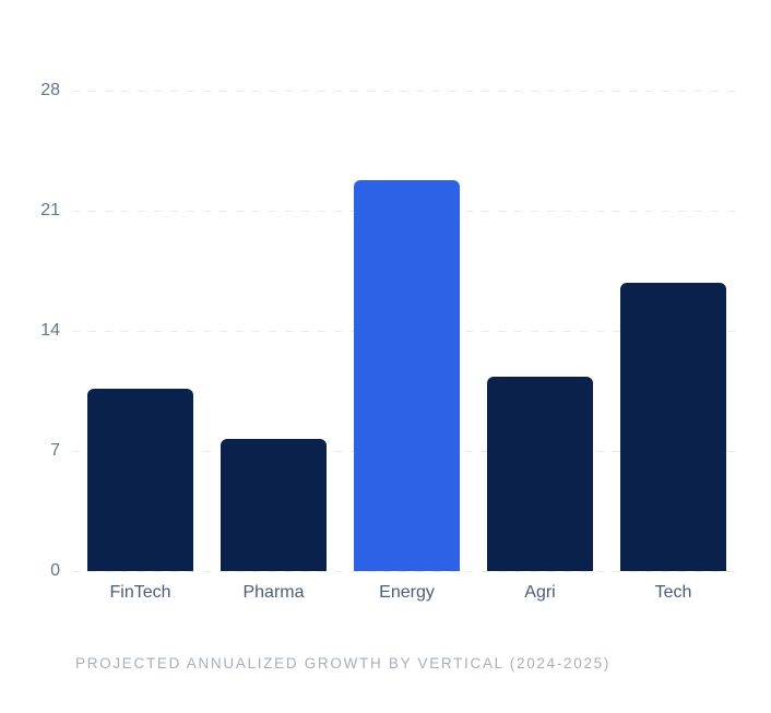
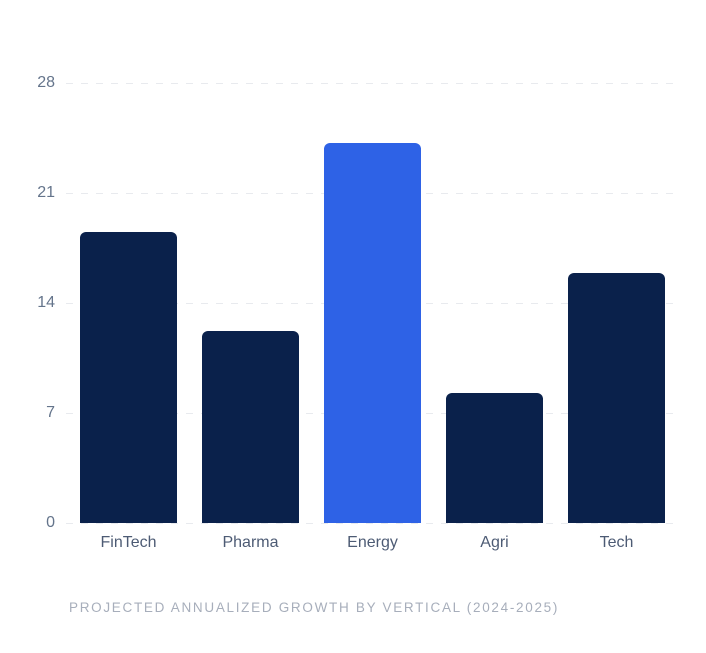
FinTech: 10.6 -> 18.5
Pharma: 7.7 -> 12.2
Energy: 22.8 -> 24.2
Agri: 11.3 -> 8.3
Tech: 16.8 -> 15.9
